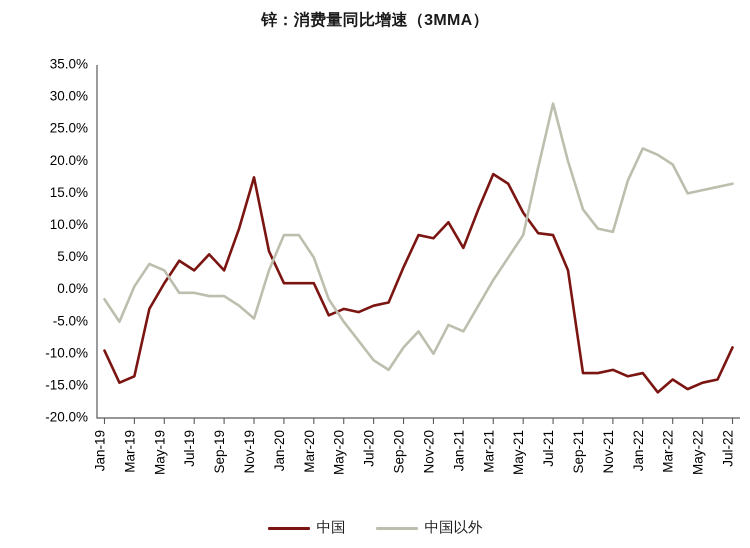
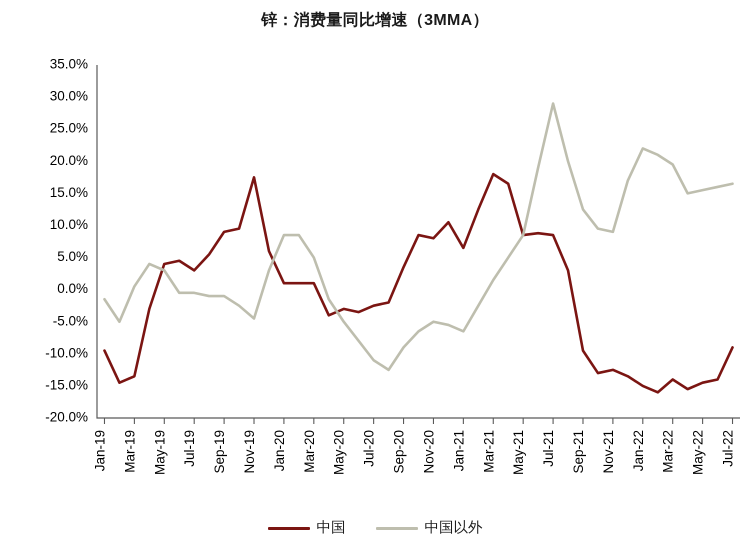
中国/May-19: 1% -> 4%
中国/Sep-19: 3% -> 9%
中国以外/Nov-20: -10% -> -5%
中国/May-21: 12% -> 8%
中国/Sep-21: -13% -> -10%
中国/Jan-22: -13% -> -15%
